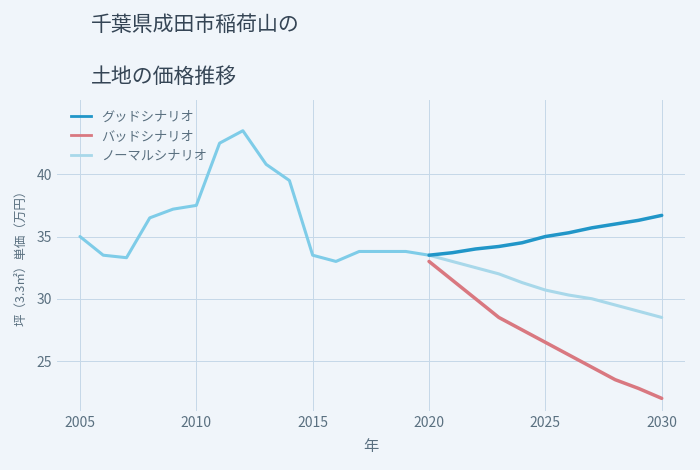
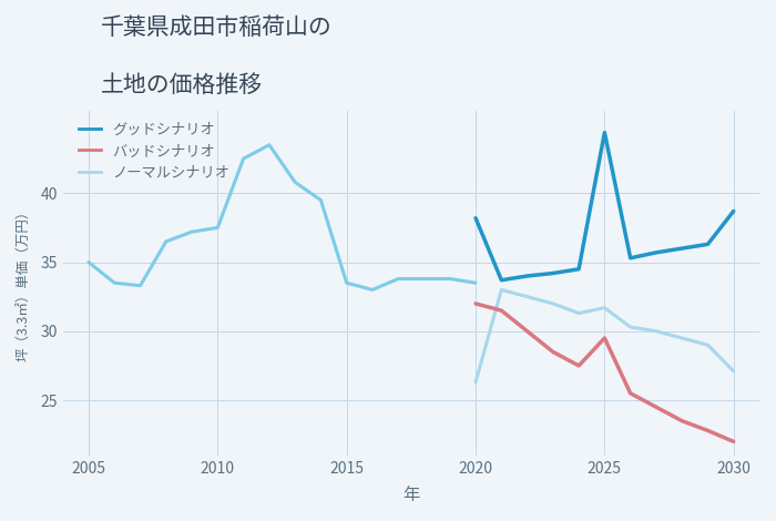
グッドシナリオ/2020: 33.5 -> 38.2
バッドシナリオ/2020: 33.0 -> 32.0
ノーマルシナリオ/2020: 33.5 -> 26.3
グッドシナリオ/2025: 35.0 -> 44.4
バッドシナリオ/2025: 26.5 -> 29.5
ノーマルシナリオ/2025: 30.7 -> 31.7
グッドシナリオ/2030: 36.7 -> 38.7
ノーマルシナリオ/2030: 28.5 -> 27.1
